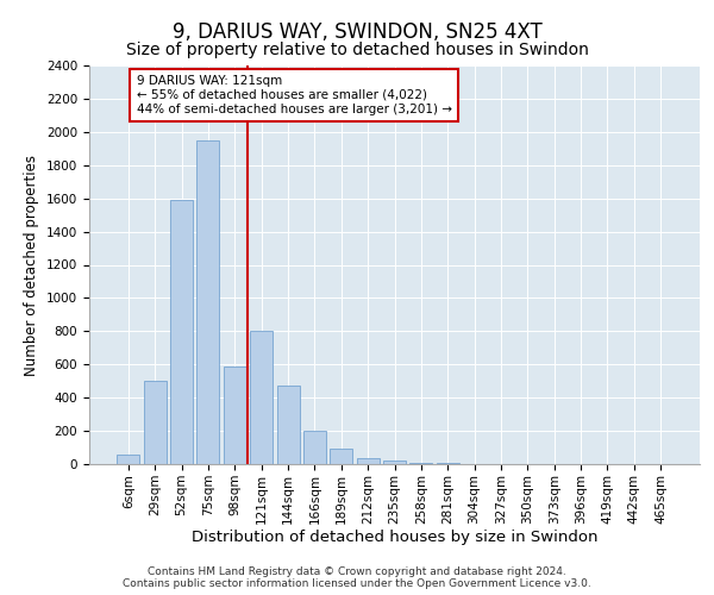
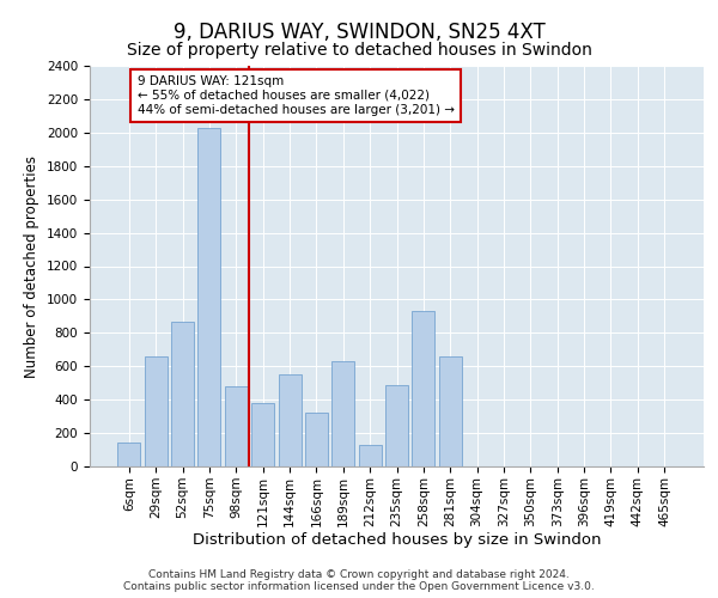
6sqm: 60 -> 140
29sqm: 500 -> 660
52sqm: 1590 -> 870
75sqm: 1950 -> 2030
98sqm: 590 -> 480
121sqm: 800 -> 380
144sqm: 470 -> 550
166sqm: 200 -> 320
189sqm: 90 -> 630
212sqm: 40 -> 130
235sqm: 20 -> 490
258sqm: 10 -> 930
281sqm: 0 -> 660
